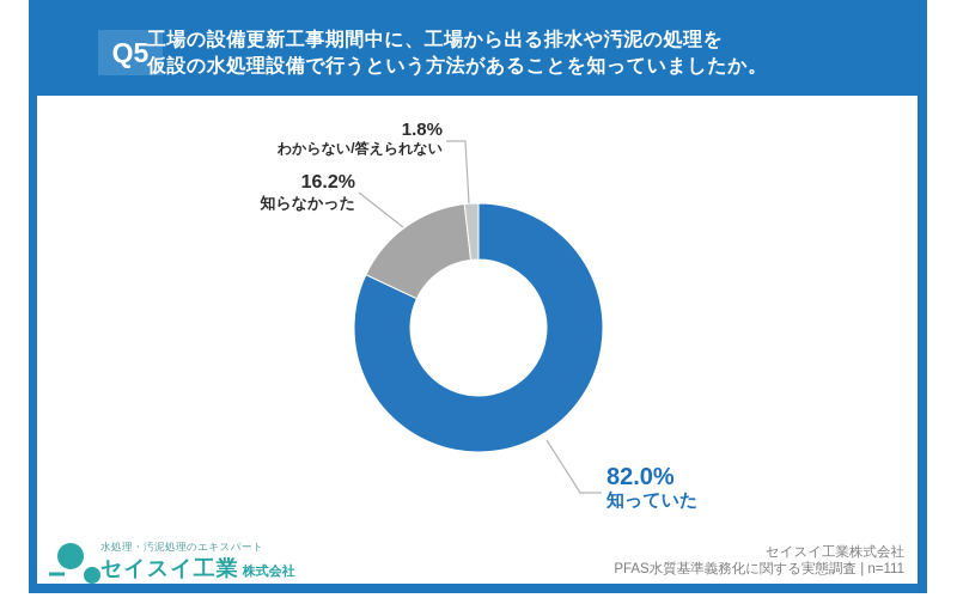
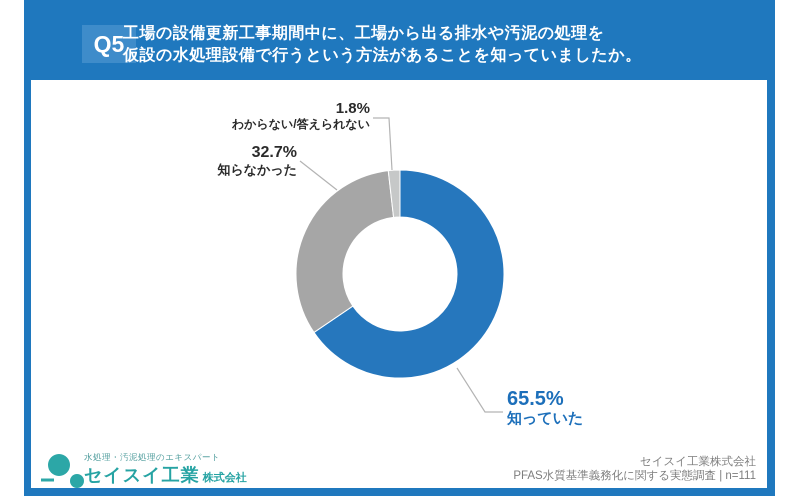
知っていた: 82.0% -> 65.5%
知らなかった: 16.2% -> 32.7%
